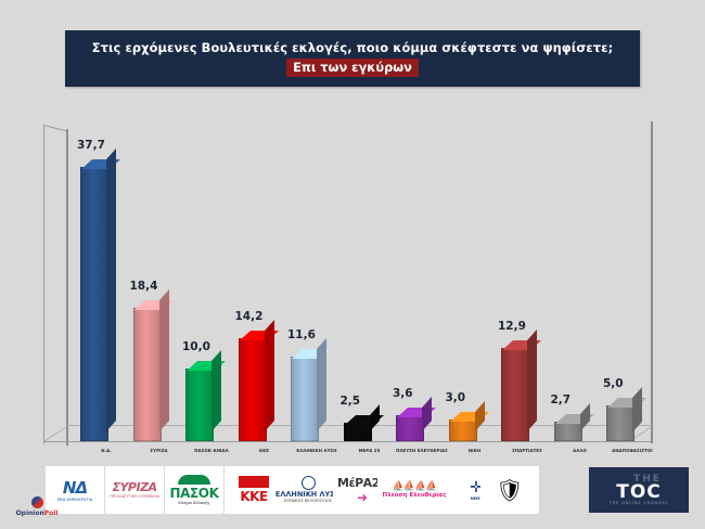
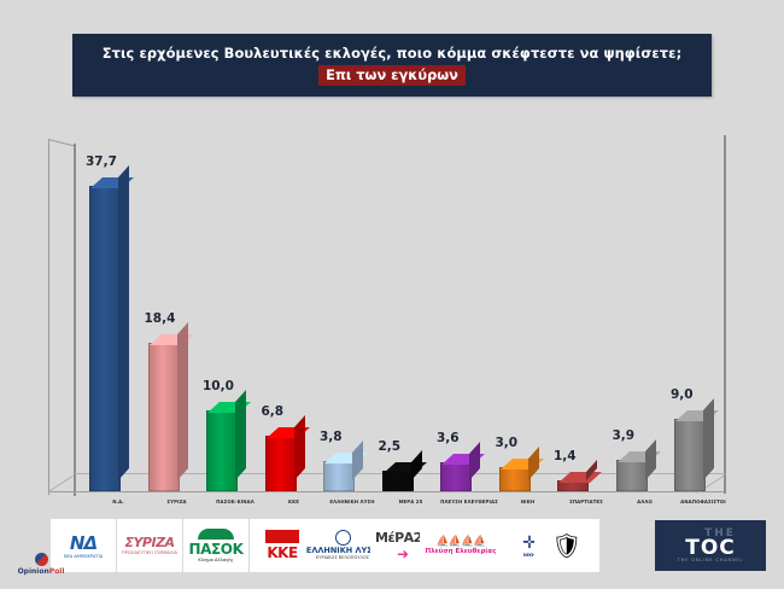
ΚΚΕ: 14,2 -> 6,8
ΕΛΛΗΝΙΚΗ ΛΥΣΗ: 11,6 -> 3,8
ΣΠΑΡΤΙΑΤΕΣ: 12,9 -> 1,4
ΑΛΛΟ: 2,7 -> 3,9
ΑΝΑΠΟΦΑΣΙΣΤΟΙ: 5,0 -> 9,0
